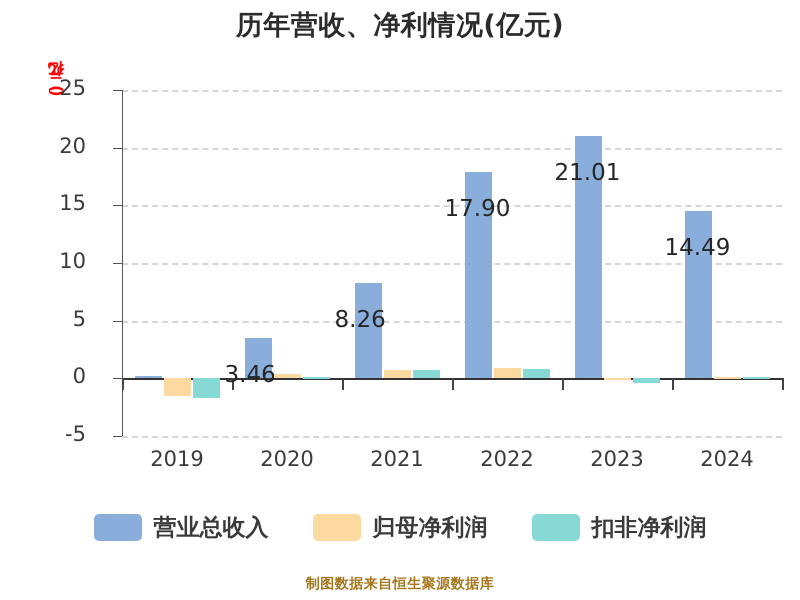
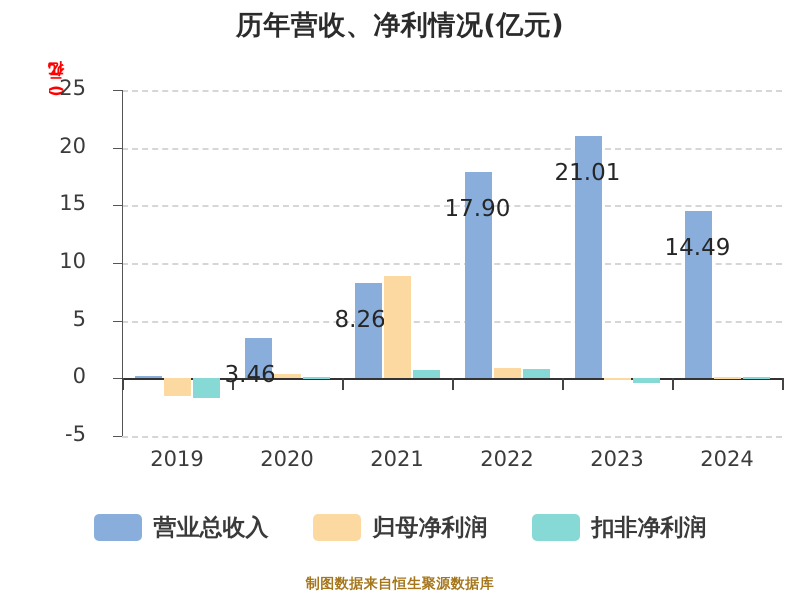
归母净利润/2021: 0.7 -> 8.9
